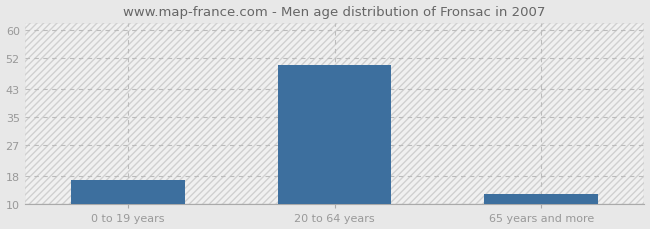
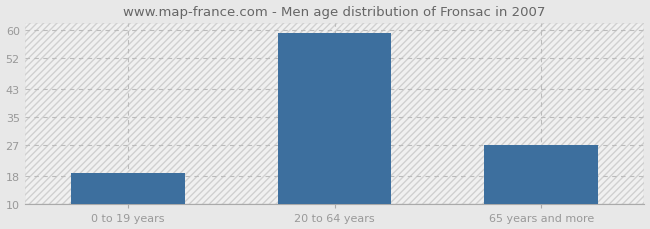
0 to 19 years: 17 -> 19
20 to 64 years: 50 -> 59
65 years and more: 13 -> 27
